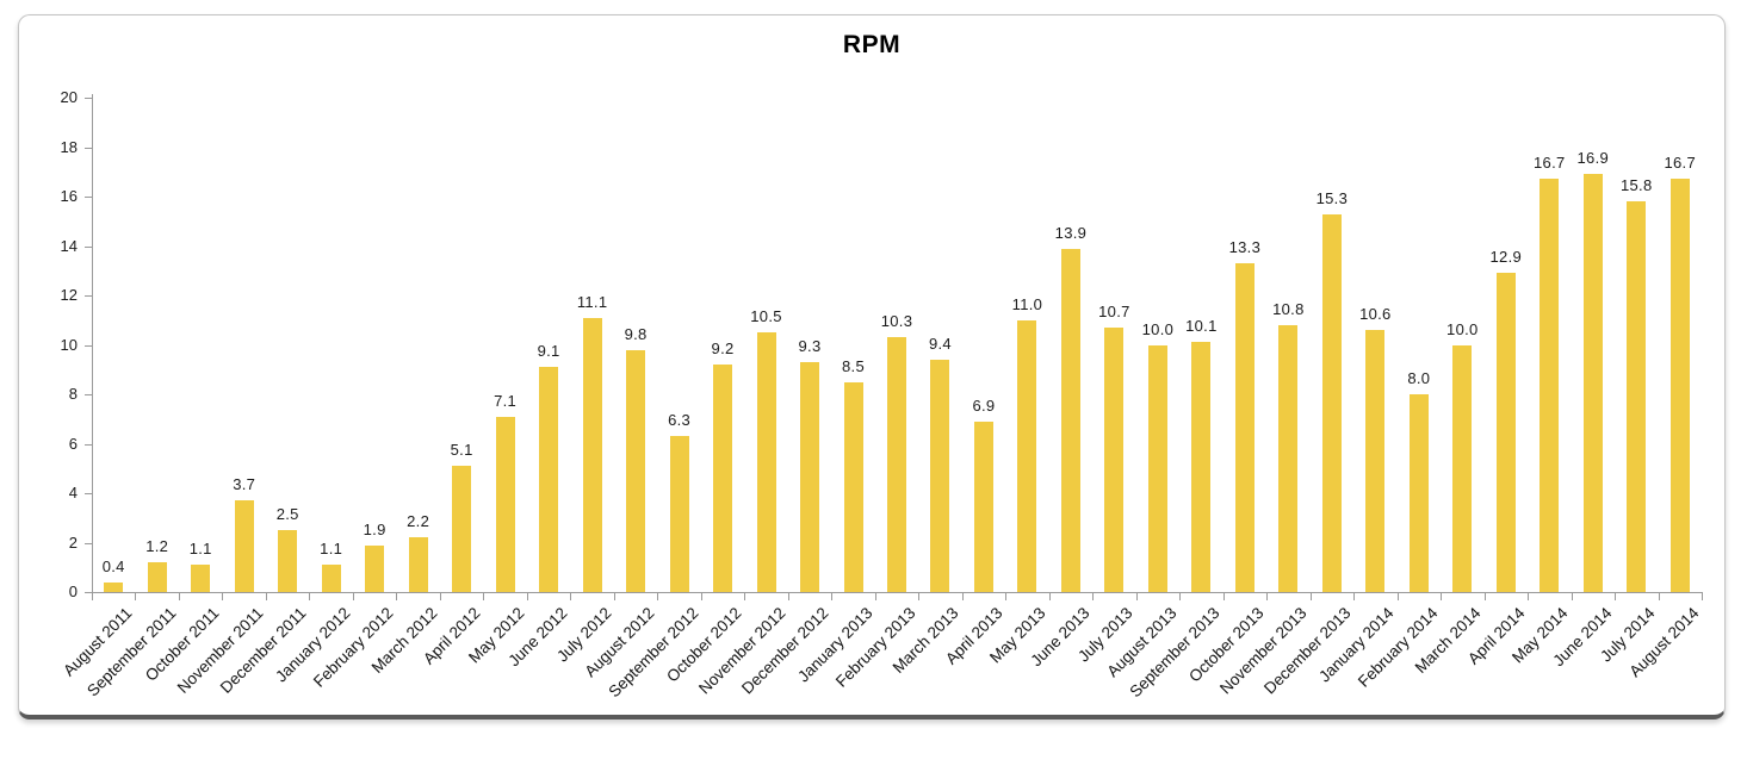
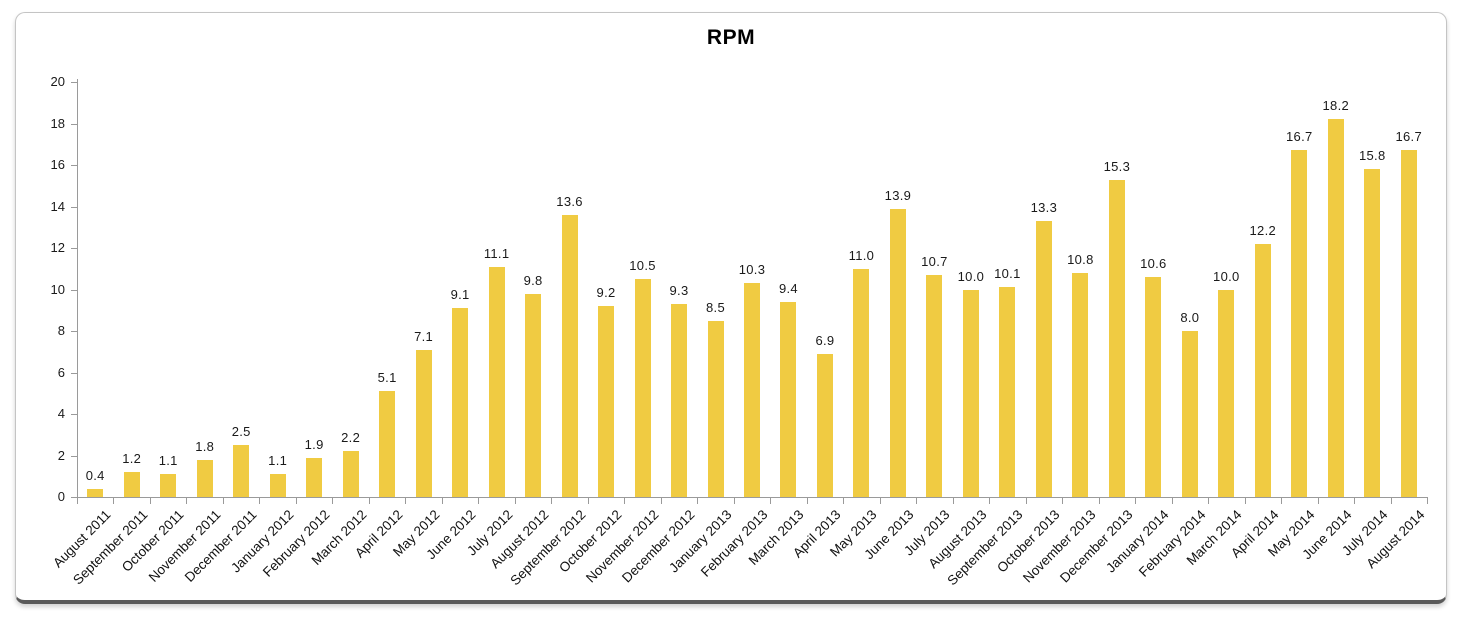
November 2011: 3.7 -> 1.8
September 2012: 6.3 -> 13.6
April 2014: 12.9 -> 12.2
June 2014: 16.9 -> 18.2
